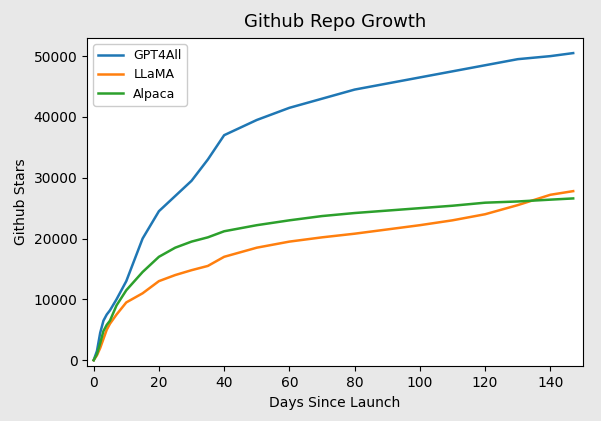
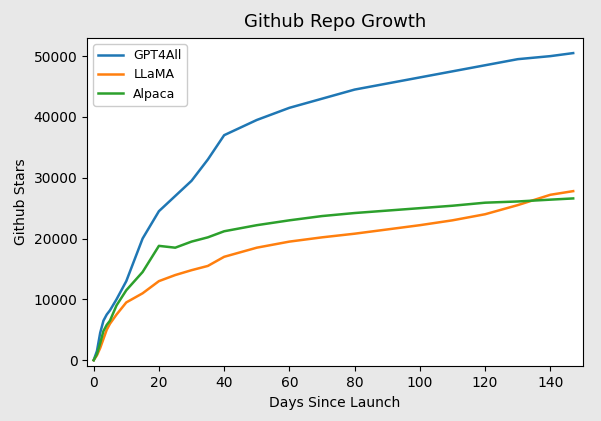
Alpaca/20: 17000 -> 18800
